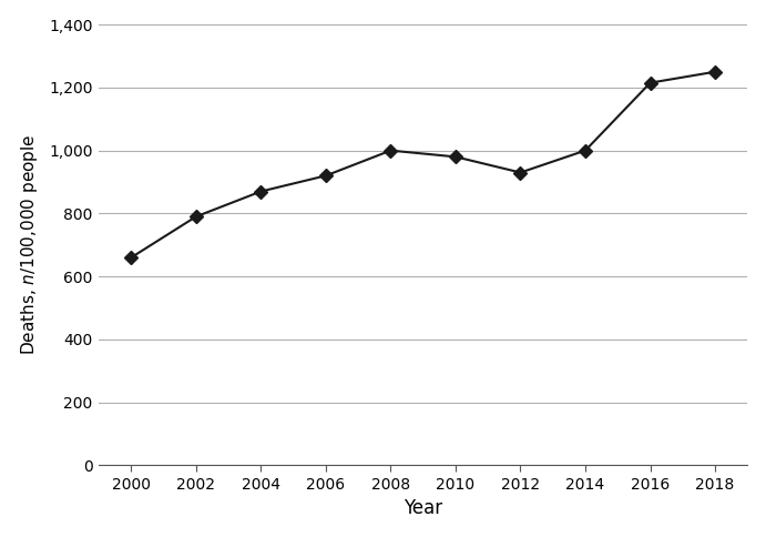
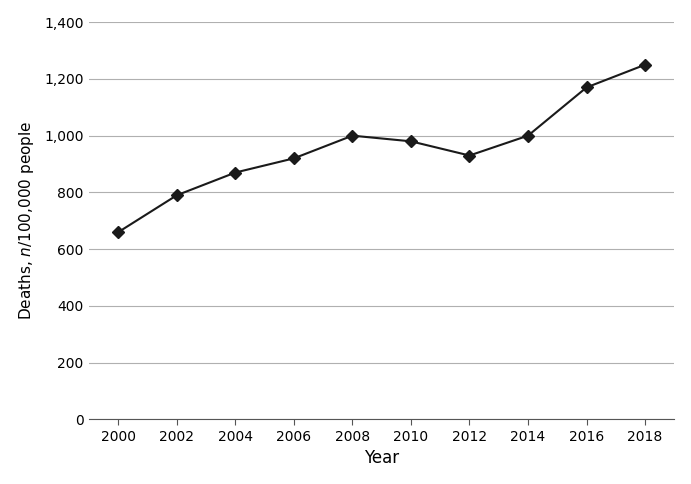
2016: 1,215 -> 1,170
